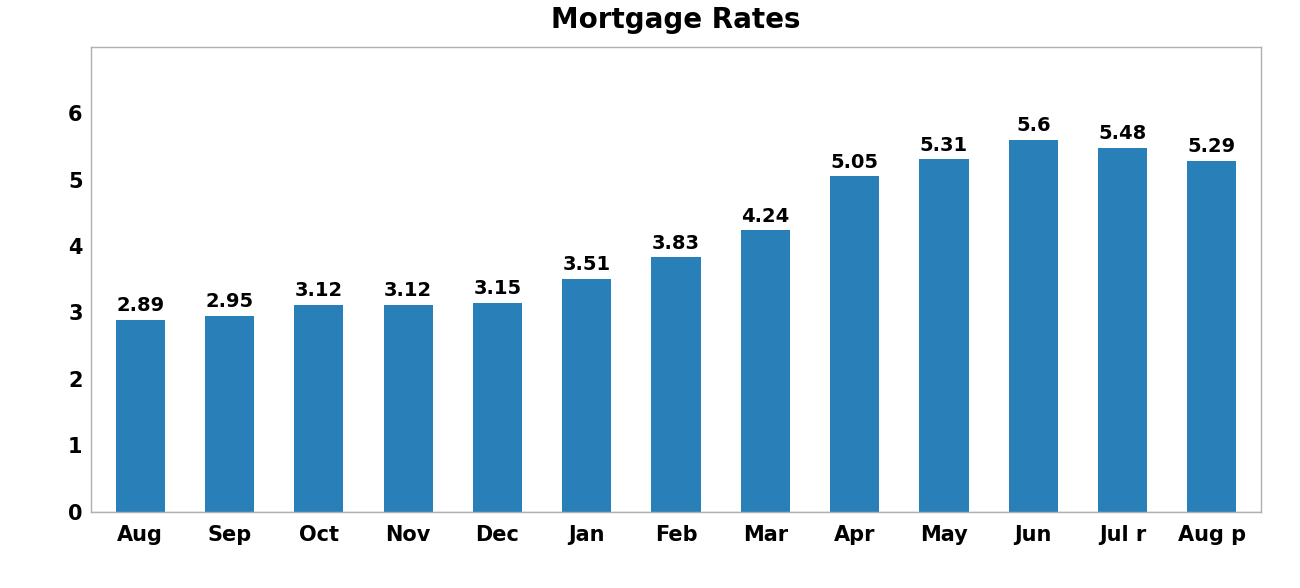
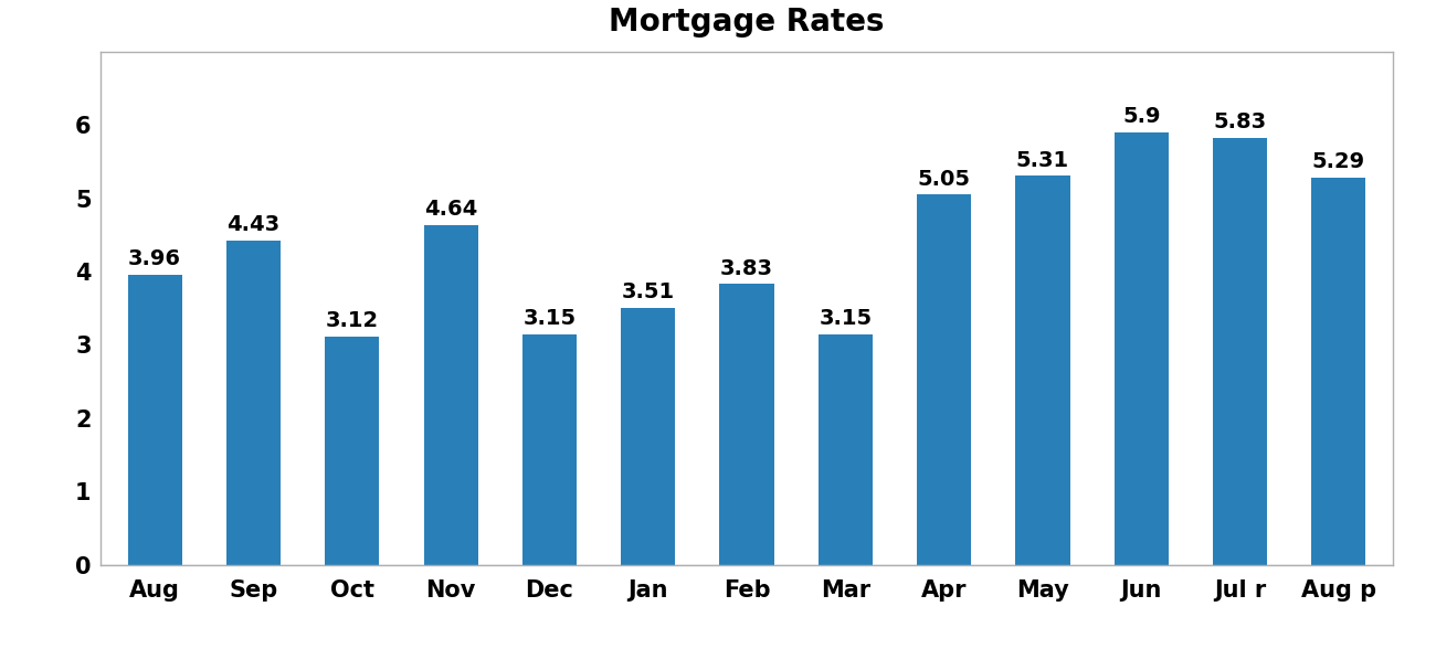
Aug: 2.89 -> 3.96
Sep: 2.95 -> 4.43
Nov: 3.12 -> 4.64
Mar: 4.24 -> 3.15
Jun: 5.6 -> 5.9
Jul r: 5.48 -> 5.83
